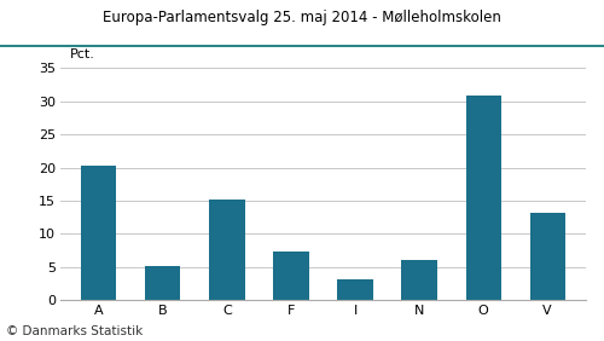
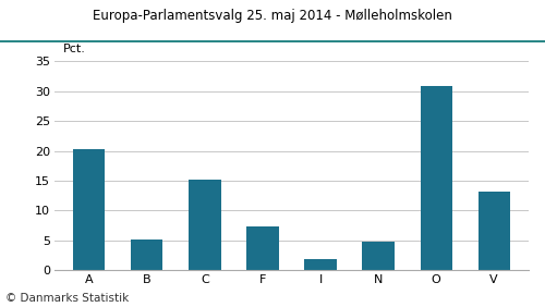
I: 3.1 -> 1.8
N: 6.0 -> 4.8
